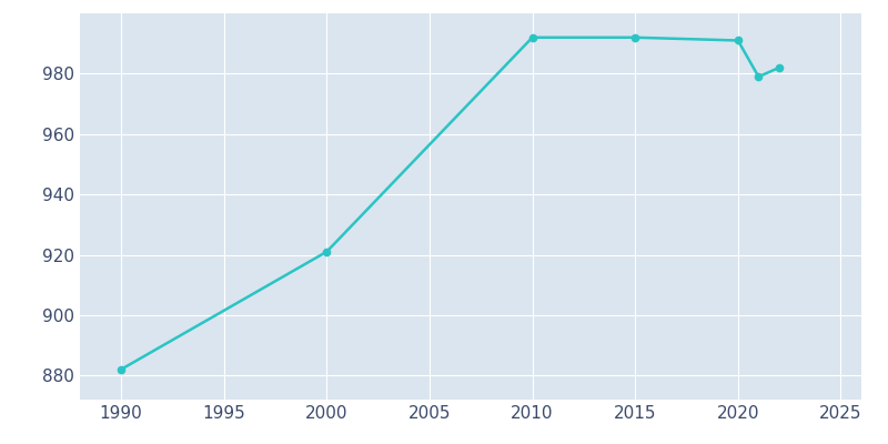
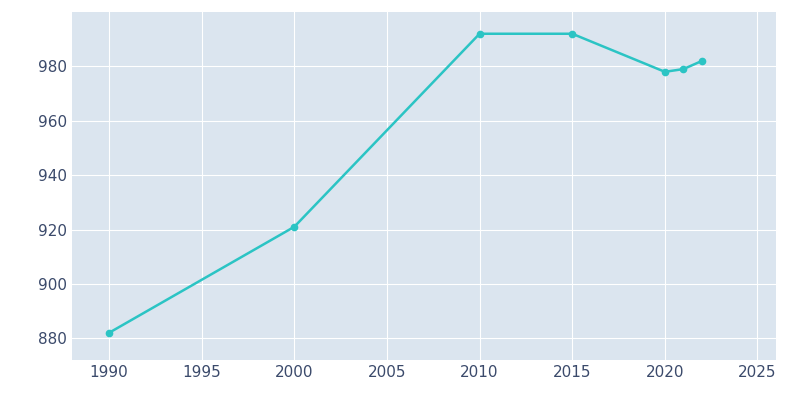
2020: 991 -> 978
